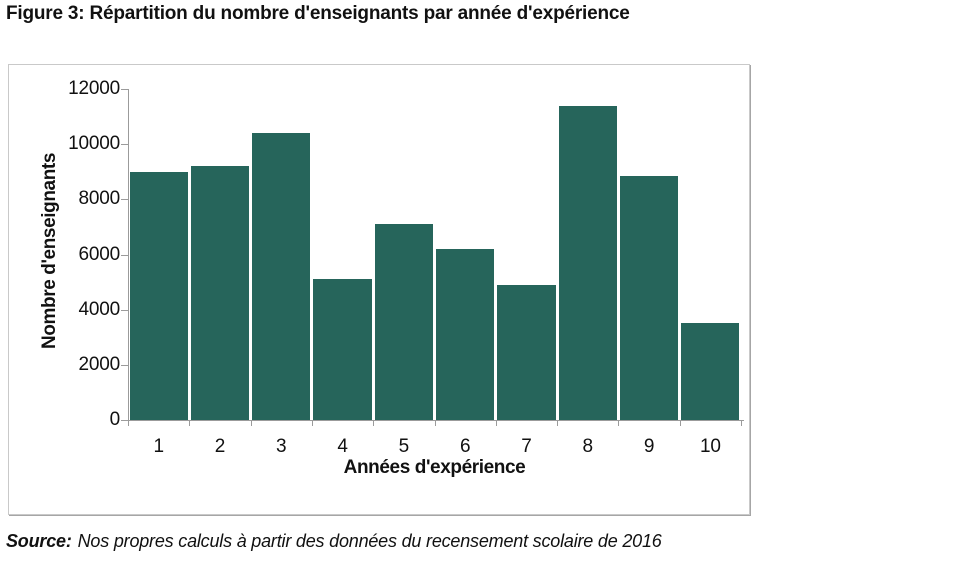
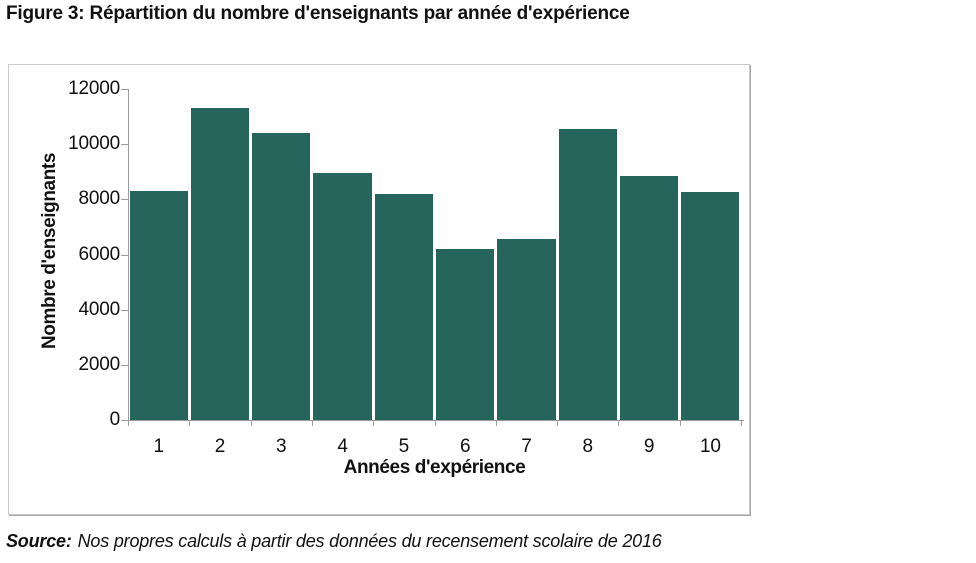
1: 9000 -> 8300
2: 9200 -> 11300
4: 5100 -> 9000
5: 7100 -> 8200
7: 4900 -> 6600
8: 11400 -> 10600
10: 3500 -> 8200
